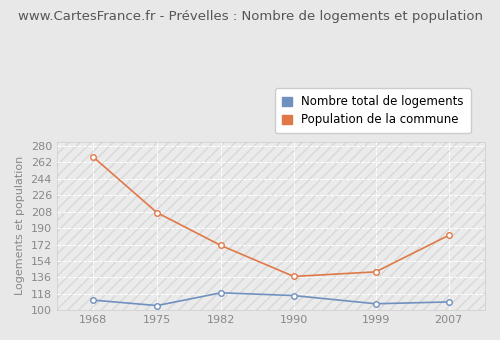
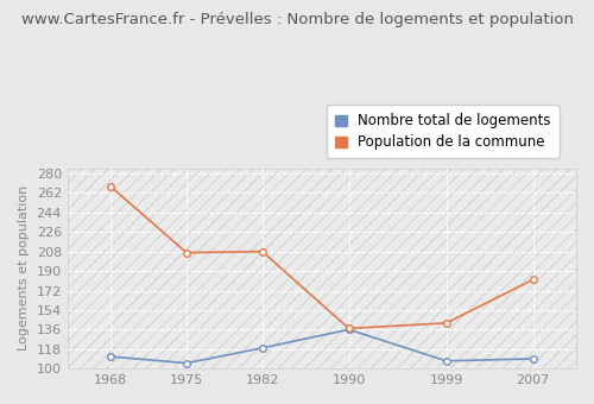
Population de la commune/1982: 171 -> 208
Nombre total de logements/1990: 116 -> 136
